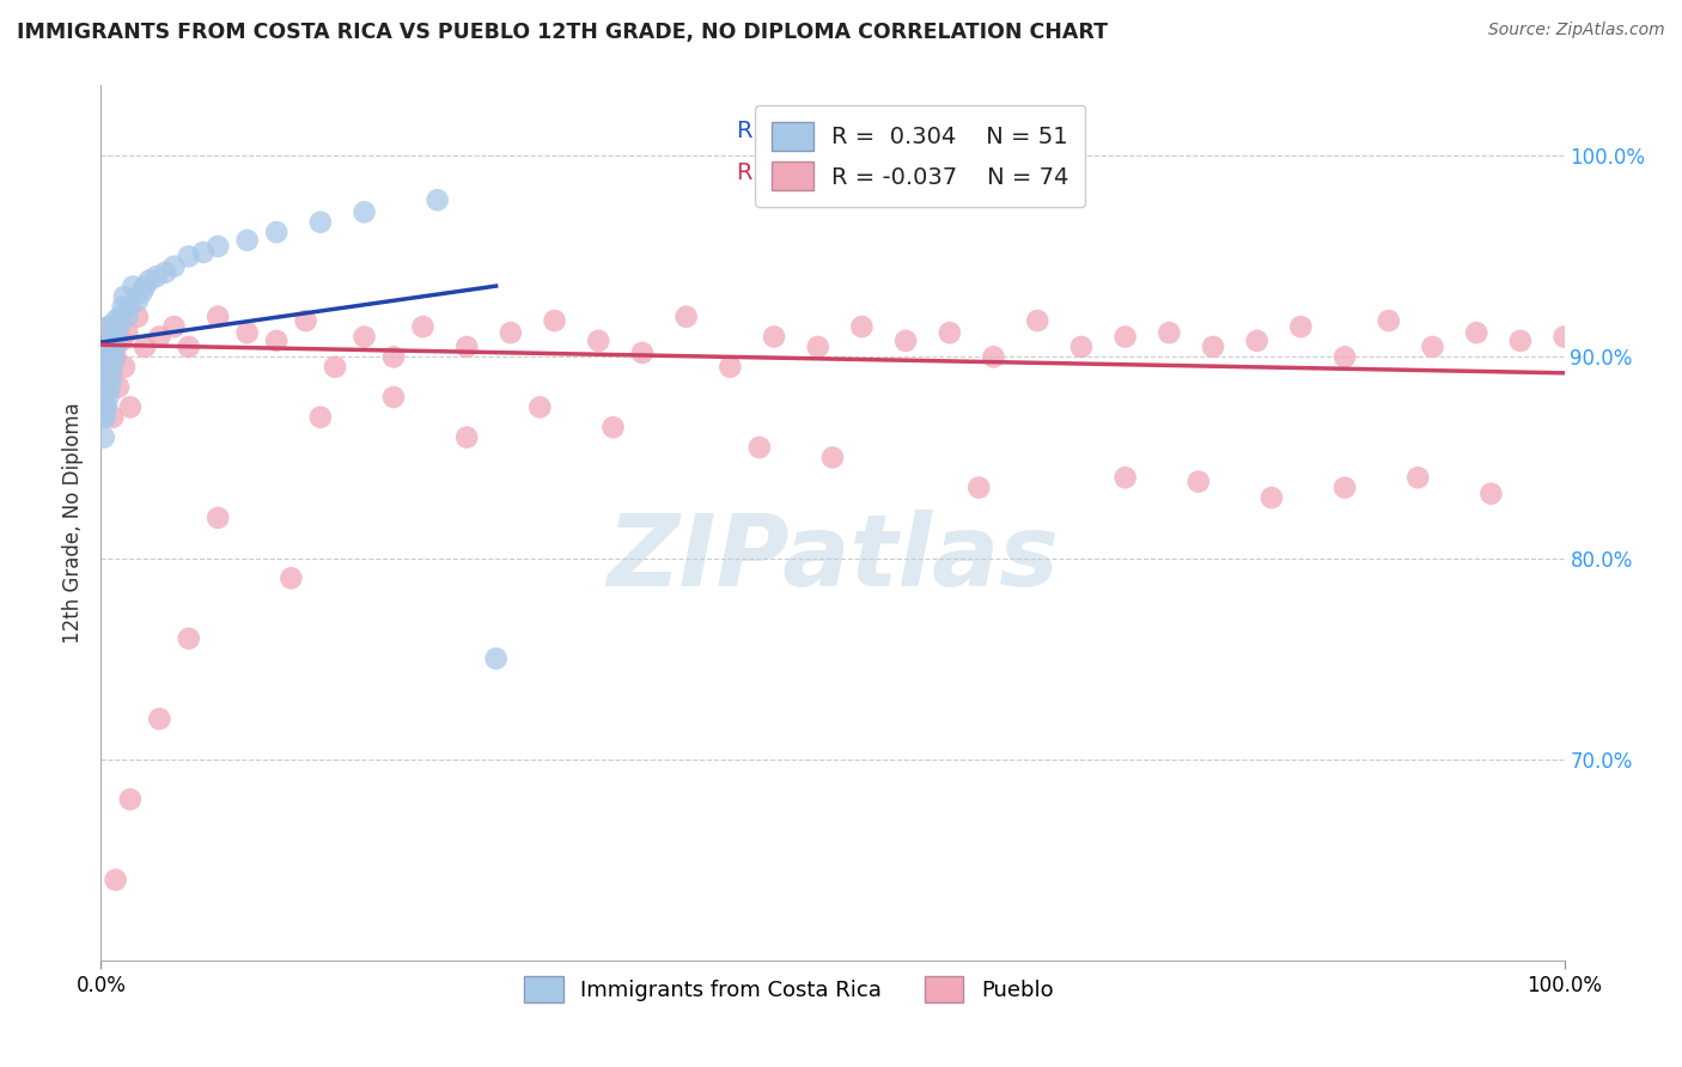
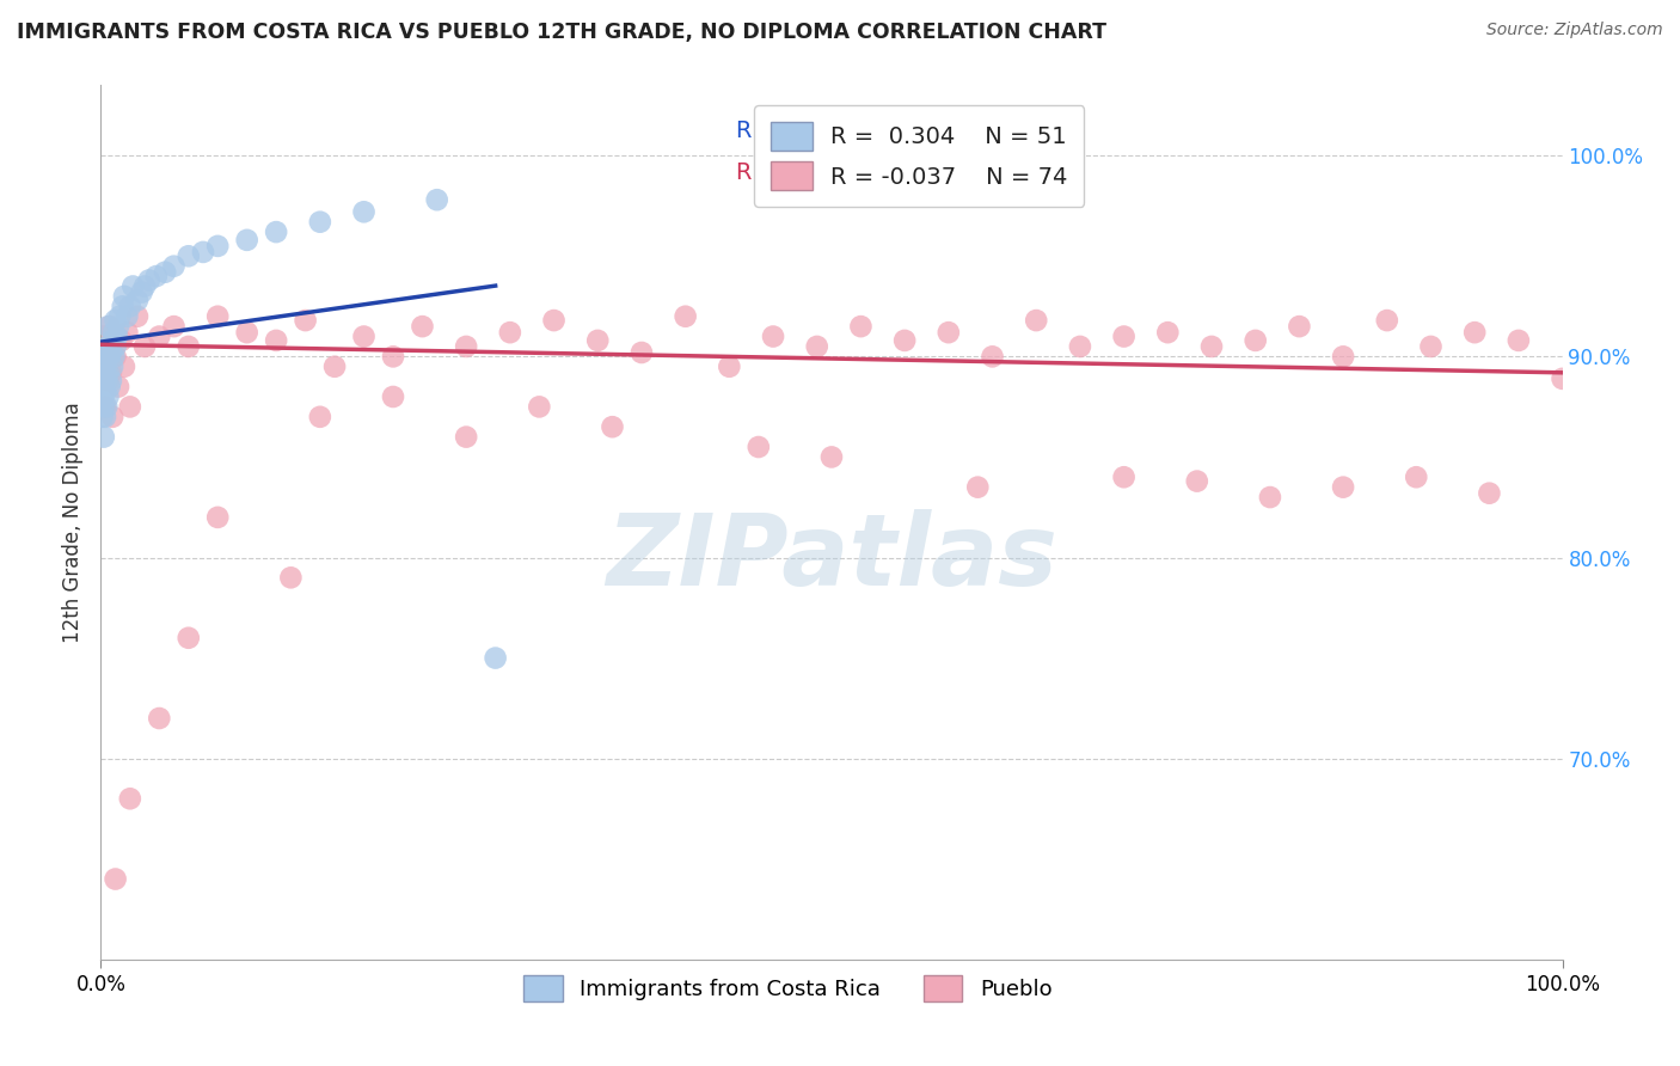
Pueblo/100.0%: 91.0% -> 88.9%
